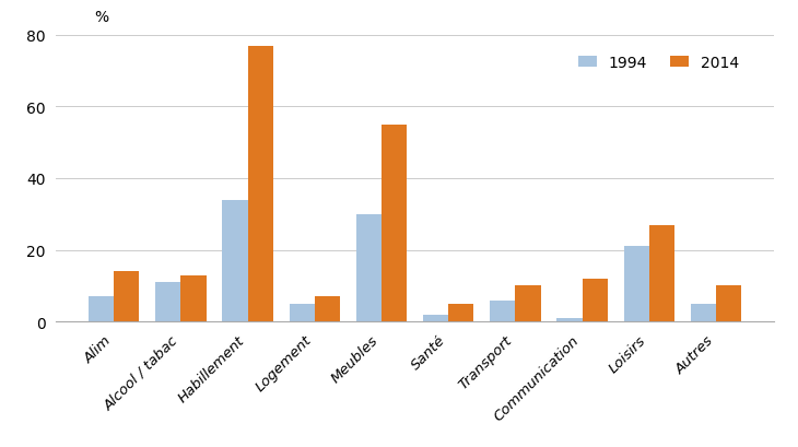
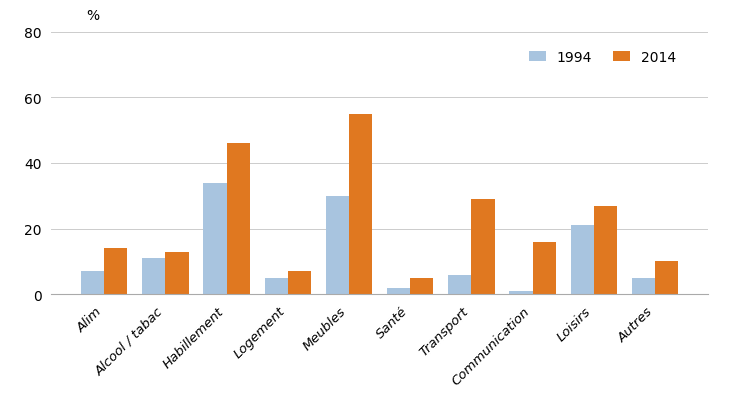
2014/Habillement: 77 -> 46
2014/Transport: 10 -> 29
2014/Communication: 12 -> 16
